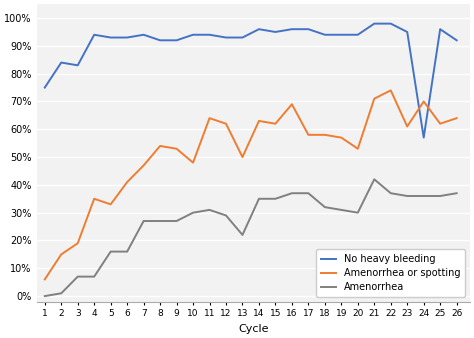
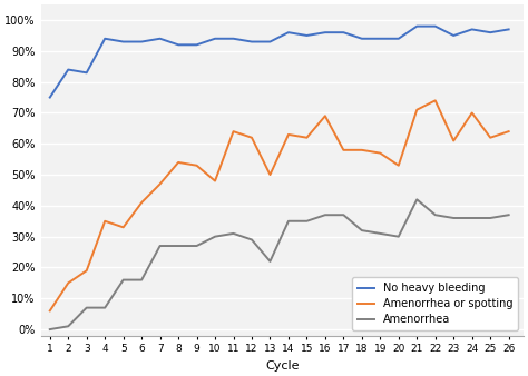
No heavy bleeding/24: 57% -> 97%
No heavy bleeding/26: 92% -> 97%
